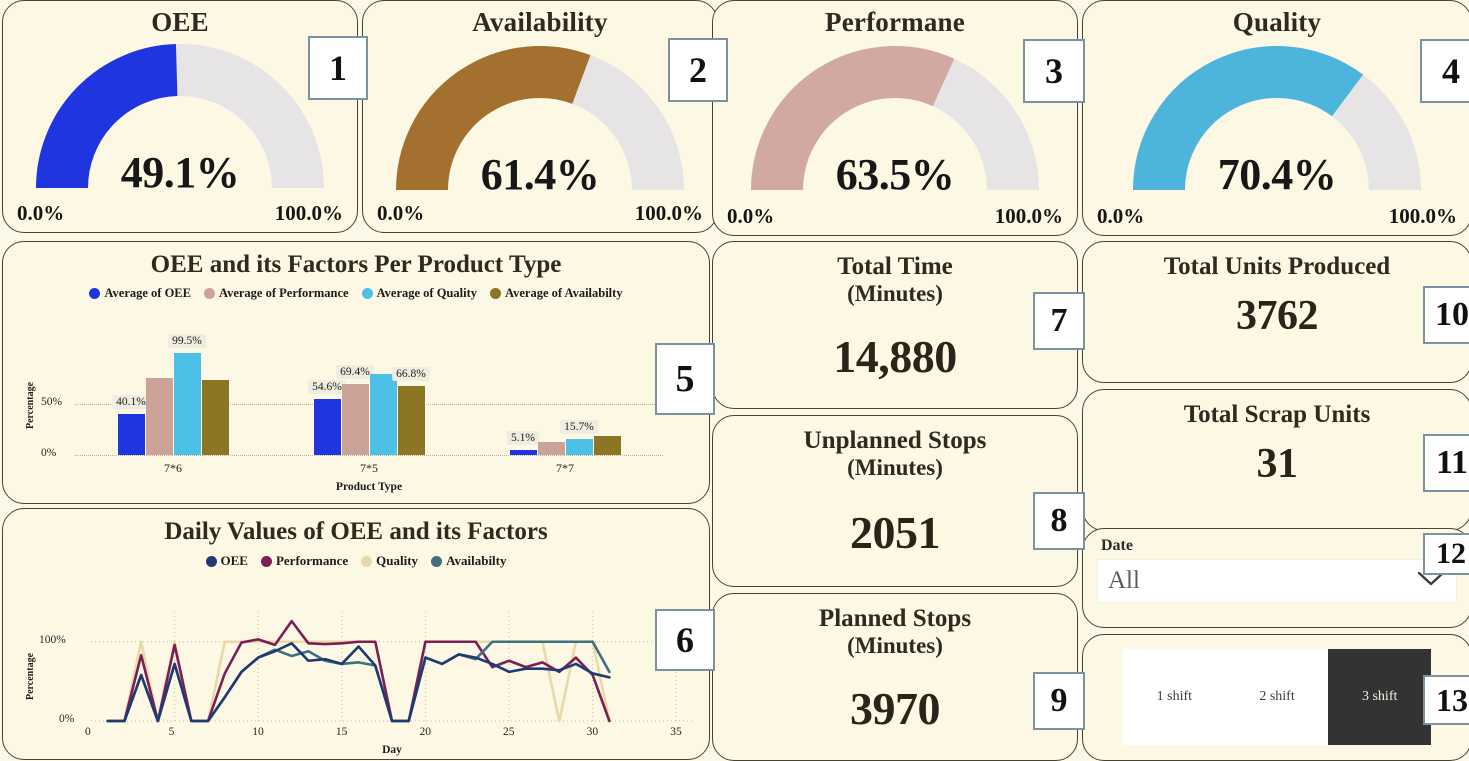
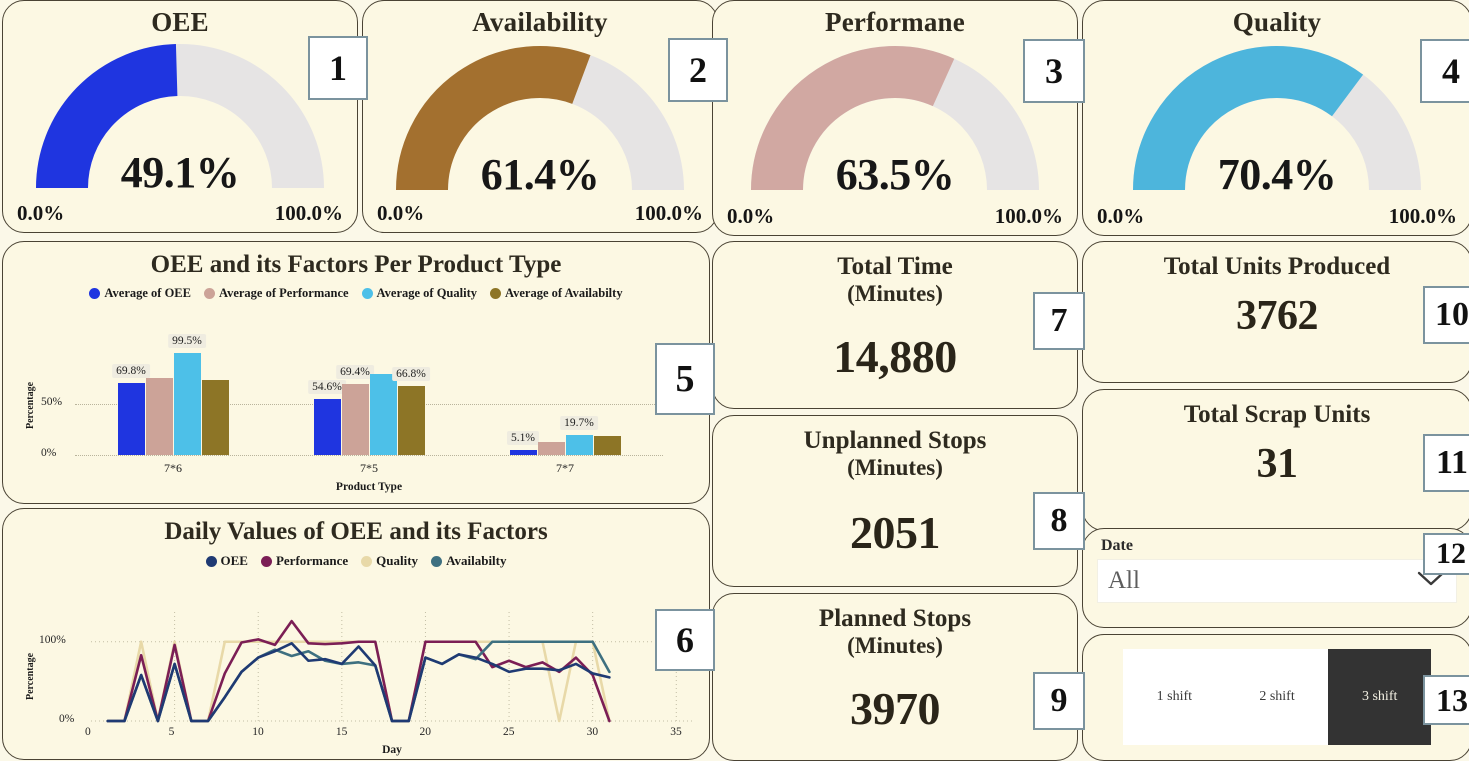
OEE and its Factors Per Product Type/Average of OEE/7*6: 40.1% -> 69.8%
OEE and its Factors Per Product Type/Average of Quality/7*7: 15.7% -> 19.7%
